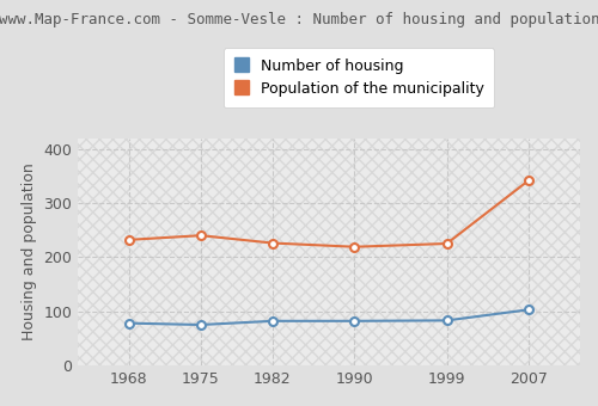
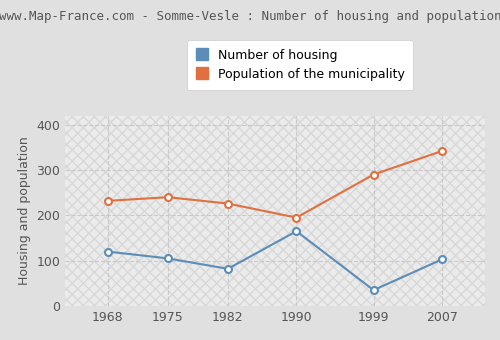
Number of housing/1968: 78 -> 120
Number of housing/1975: 75 -> 105
Number of housing/1990: 82 -> 165
Population of the municipality/1990: 219 -> 195
Number of housing/1999: 83 -> 35
Population of the municipality/1999: 225 -> 290
